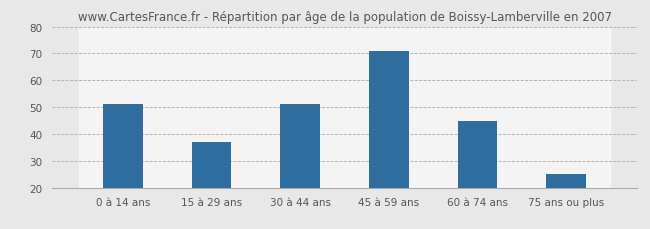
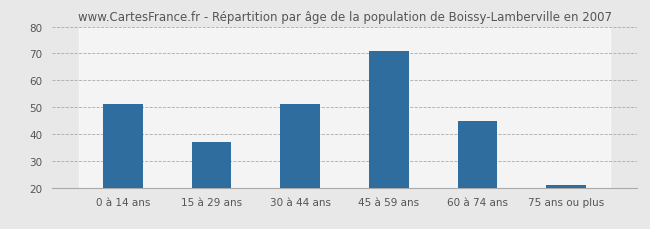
75 ans ou plus: 25 -> 21
